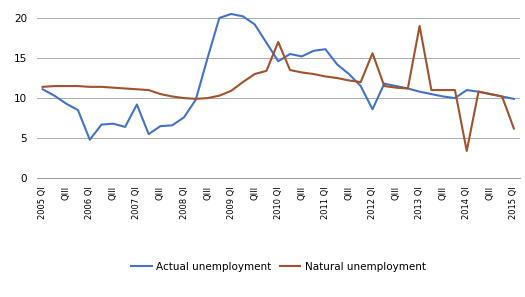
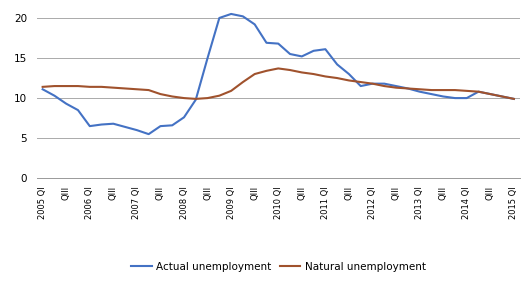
Actual unemployment/2006 QI: 4.8 -> 6.5
Actual unemployment/2007 QI: 9.2 -> 6.0
Actual unemployment/2010 QI: 14.6 -> 16.8
Natural unemployment/2010 QI: 17.0 -> 13.7
Actual unemployment/2012 QI: 8.6 -> 11.8
Natural unemployment/2012 QI: 15.6 -> 11.8
Natural unemployment/2013 QI: 19.0 -> 11.1
Actual unemployment/2014 QI: 11.0 -> 10.0
Natural unemployment/2014 QI: 3.4 -> 10.9
Natural unemployment/2015 QI: 6.2 -> 9.9
